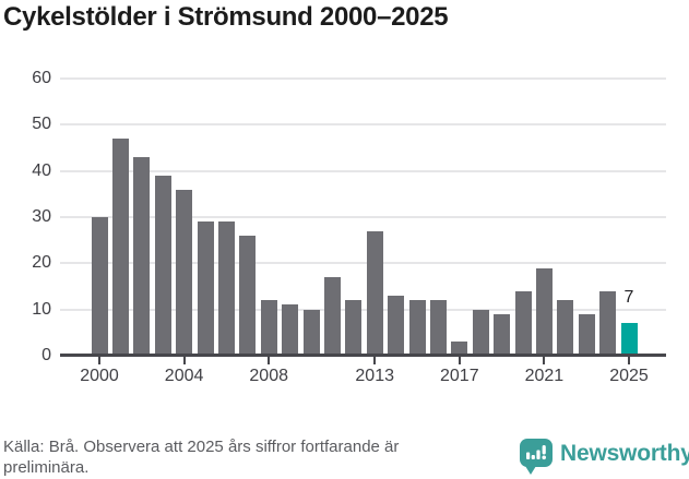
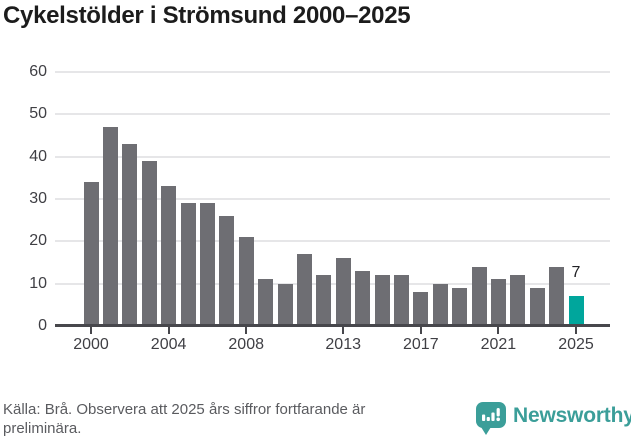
2000: 30 -> 34
2004: 36 -> 33
2008: 12 -> 21
2013: 27 -> 16
2017: 3 -> 8
2021: 19 -> 11
